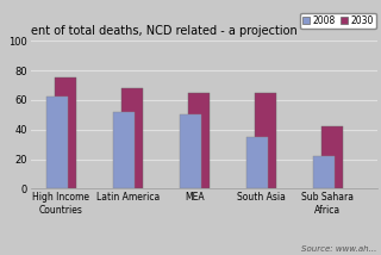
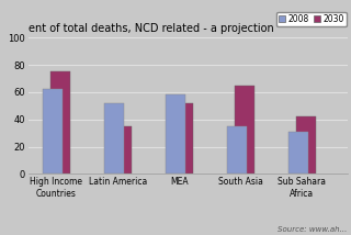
2030/Latin America: 68 -> 35
2008/MEA: 50 -> 58
2030/MEA: 65 -> 52
2008/Sub Sahara Africa: 22 -> 31
